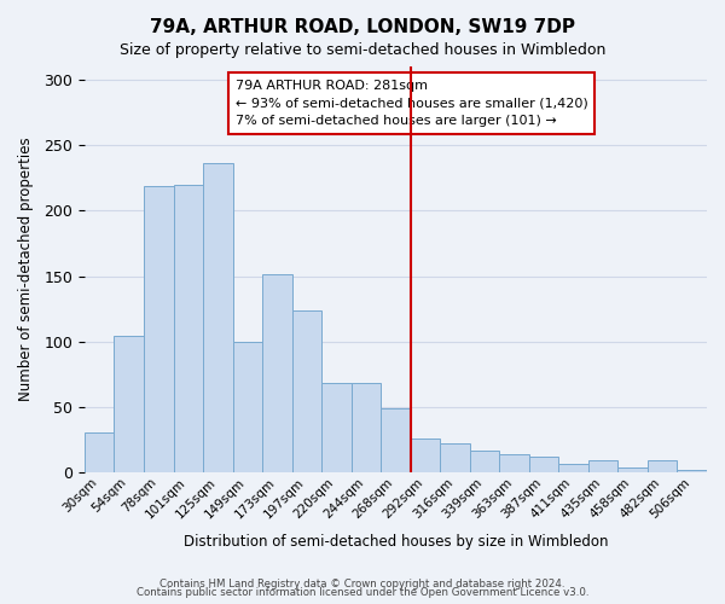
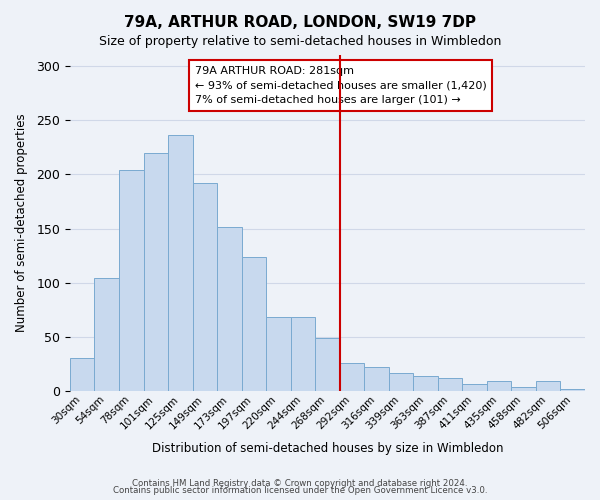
78sqm: 219 -> 204
149sqm: 100 -> 192
